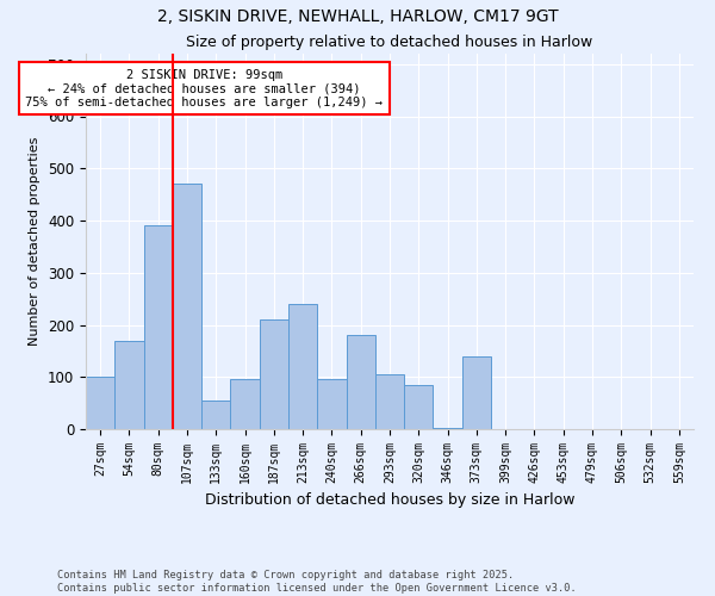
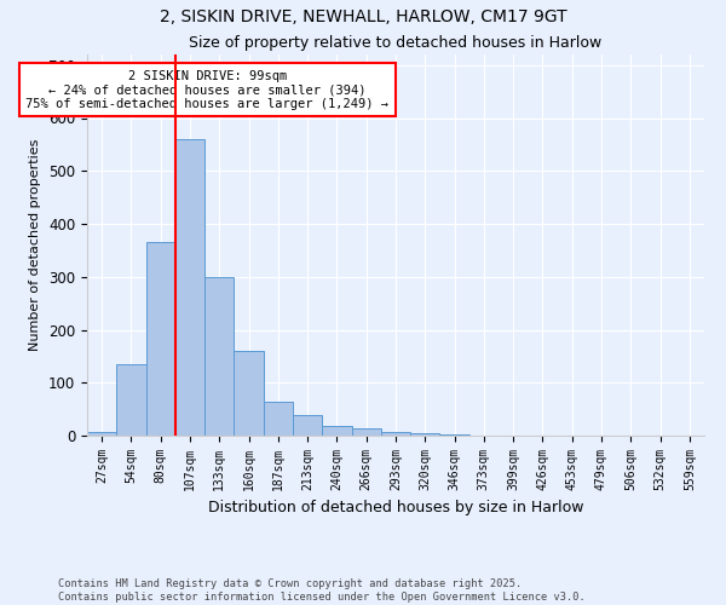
27sqm: 100 -> 8
54sqm: 170 -> 135
80sqm: 390 -> 365
107sqm: 470 -> 560
133sqm: 55 -> 300
160sqm: 95 -> 160
187sqm: 210 -> 65
213sqm: 240 -> 38
240sqm: 95 -> 18
266sqm: 180 -> 13
293sqm: 105 -> 7
320sqm: 85 -> 5
373sqm: 140 -> 1
